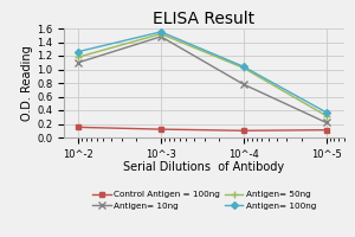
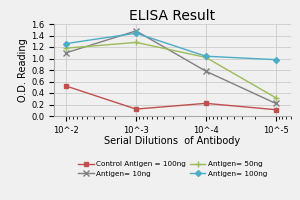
Control Antigen = 100ng/10^-2: 0.15 -> 0.52
Antigen= 50ng/10^-3: 1.52 -> 1.28
Antigen= 100ng/10^-3: 1.55 -> 1.44
Control Antigen = 100ng/10^-4: 0.10 -> 0.22
Antigen= 100ng/10^-5: 0.37 -> 0.98
